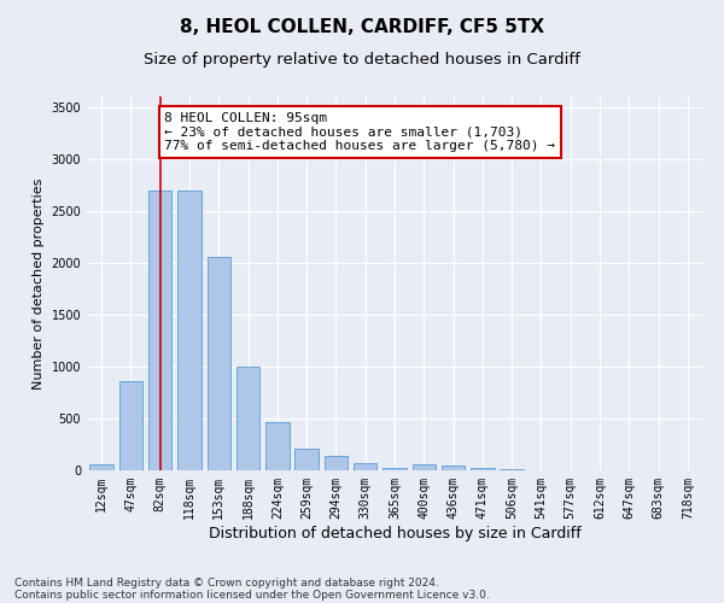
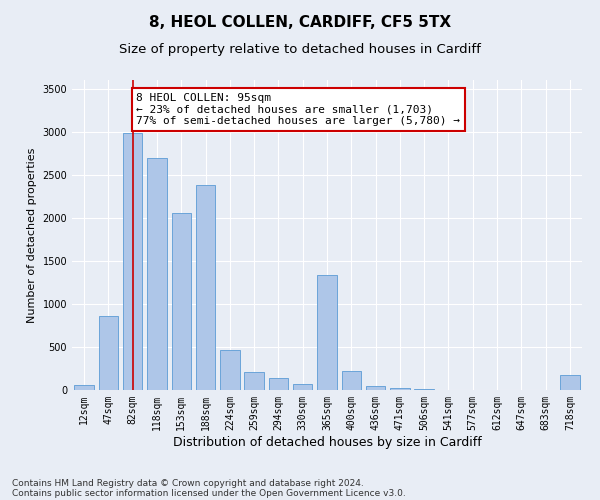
82sqm: 2700 -> 2980
188sqm: 1000 -> 2380
365sqm: 20 -> 1340
400sqm: 60 -> 220
718sqm: 0 -> 180
